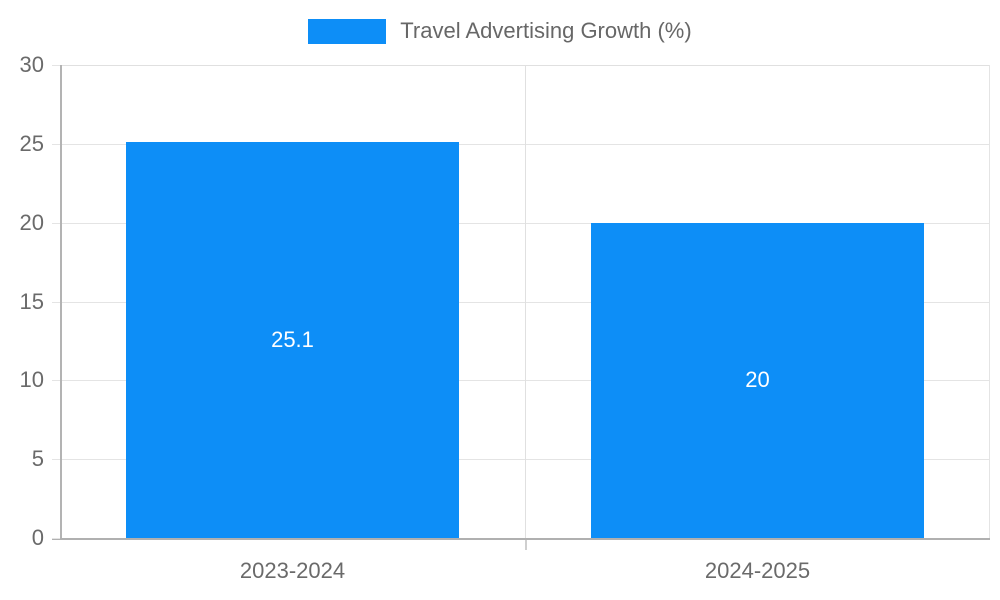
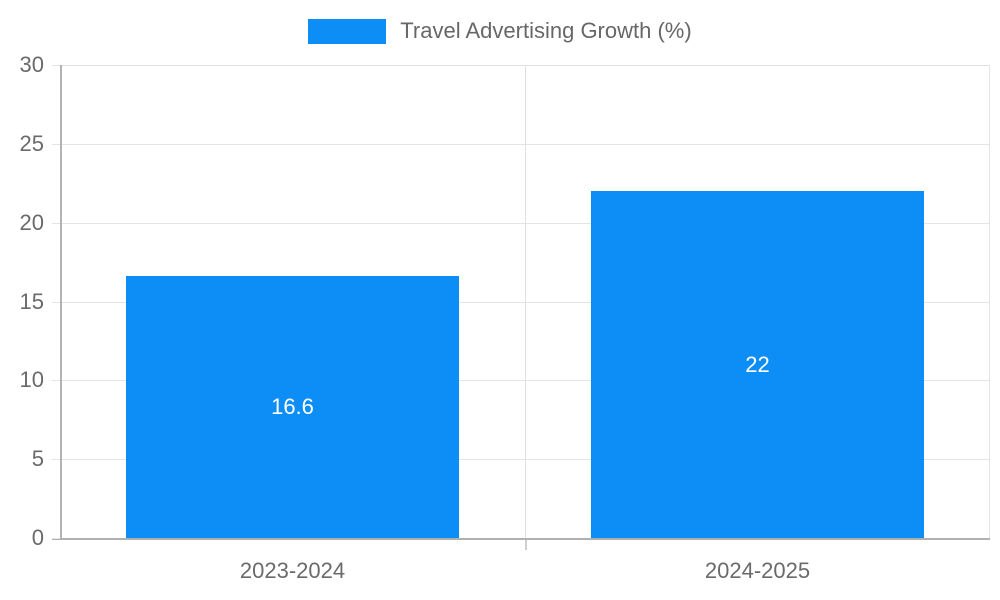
2023-2024: 25.1 -> 16.6
2024-2025: 20 -> 22
